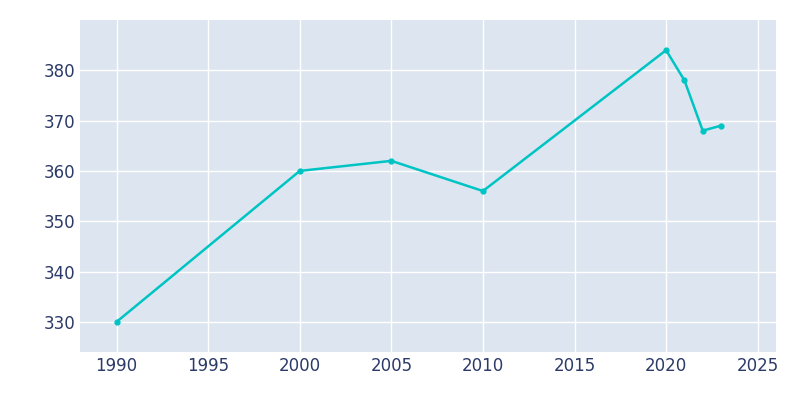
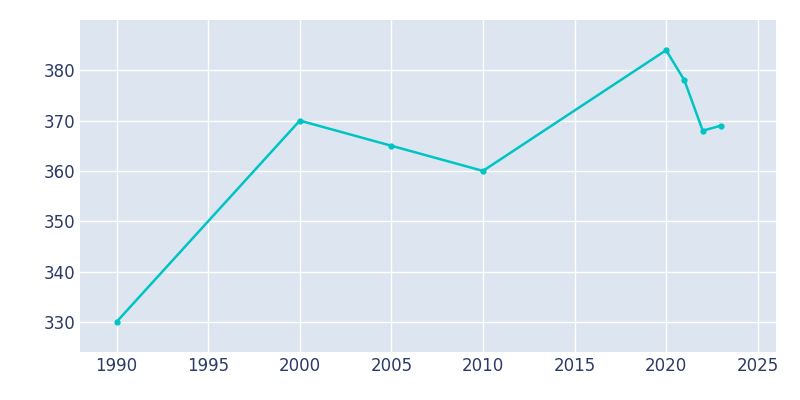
2000: 360 -> 370
2005: 362 -> 365
2010: 356 -> 360
